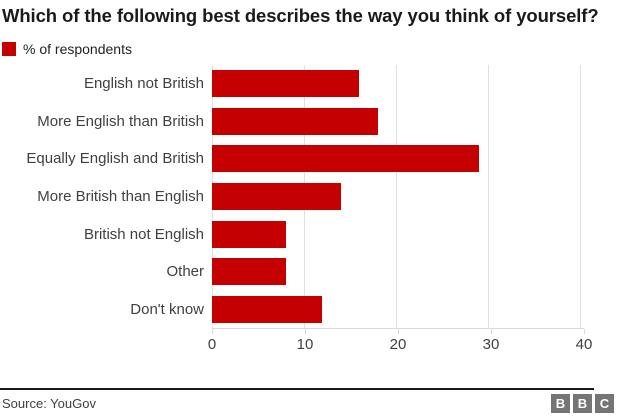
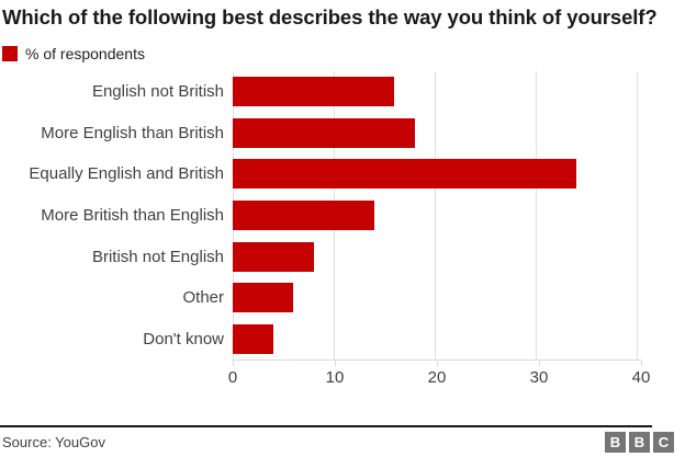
Equally English and British: 29 -> 34
Other: 8 -> 6
Don't know: 12 -> 4
